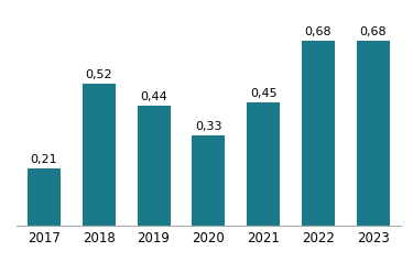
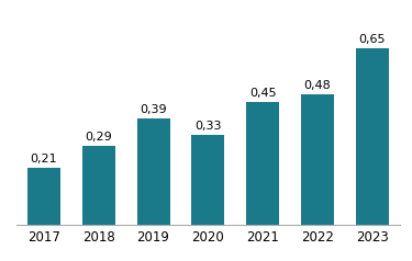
2018: 0,52 -> 0,29
2019: 0,44 -> 0,39
2022: 0,68 -> 0,48
2023: 0,68 -> 0,65
